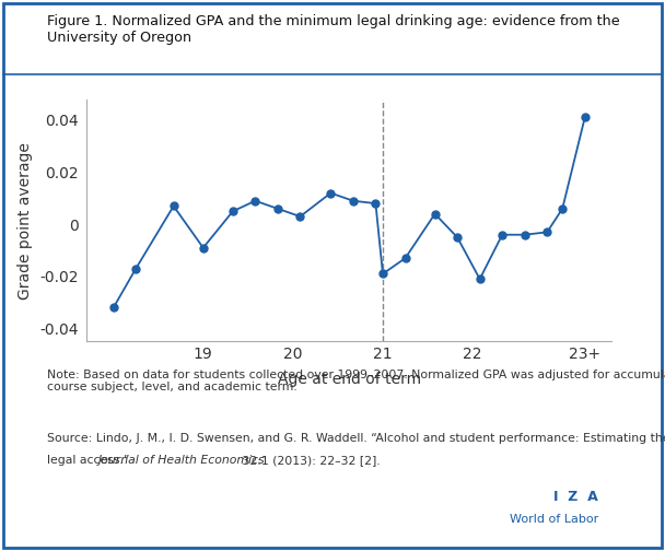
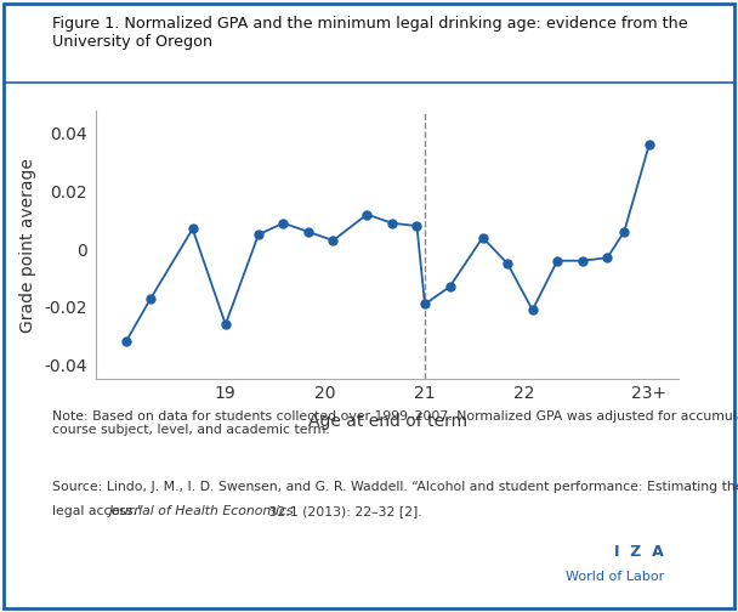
19: -0.009 -> -0.026
23+: 0.041 -> 0.036
